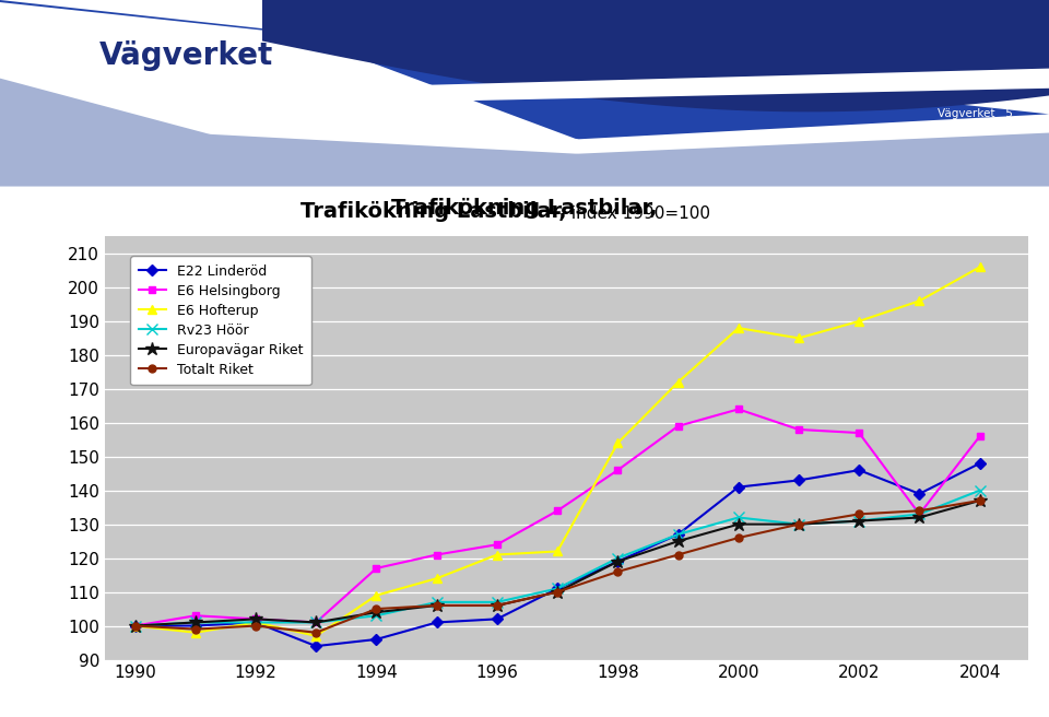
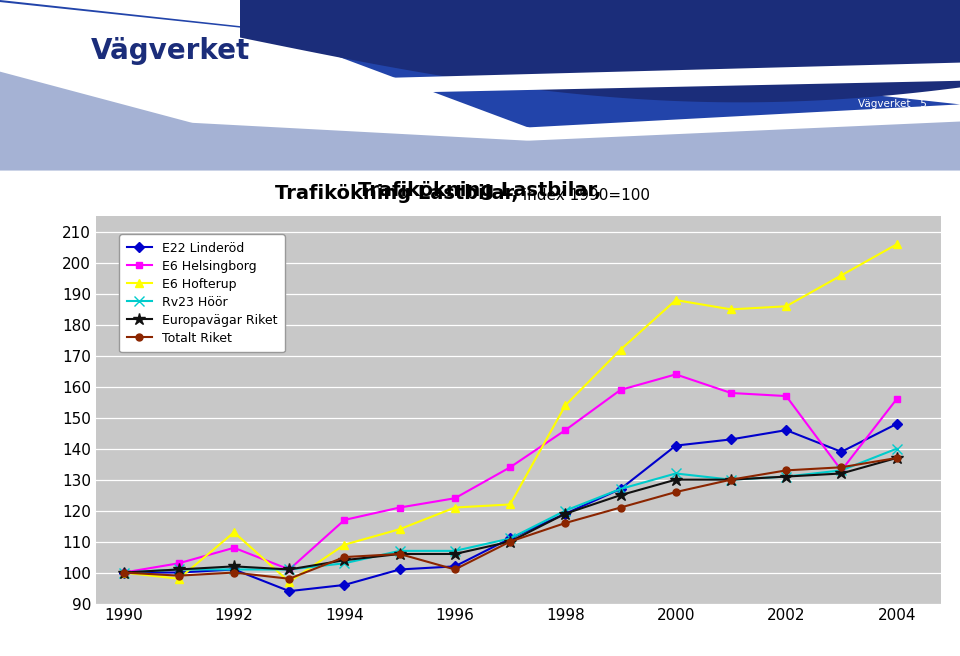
E6 Helsingborg/1992: 102 -> 108
E6 Hofterup/1992: 101 -> 113
Totalt Riket/1996: 106 -> 101
E6 Hofterup/2002: 190 -> 186
